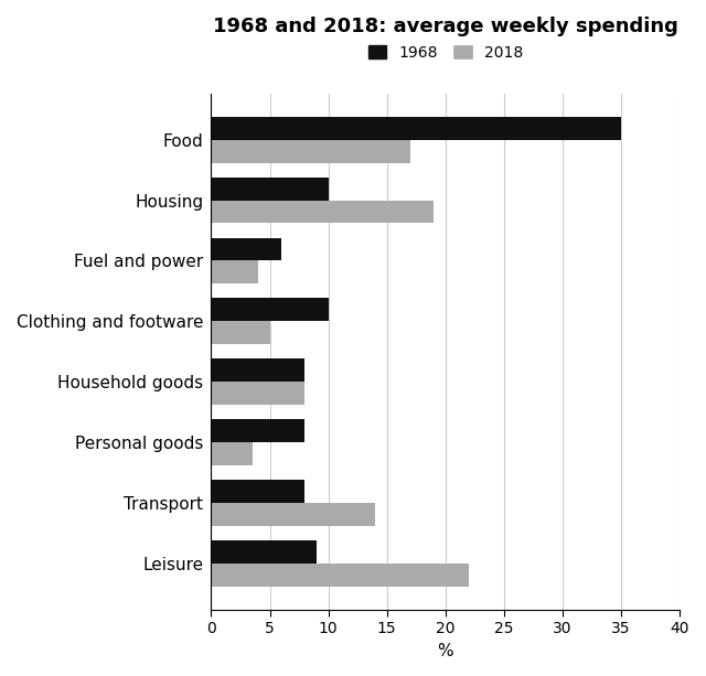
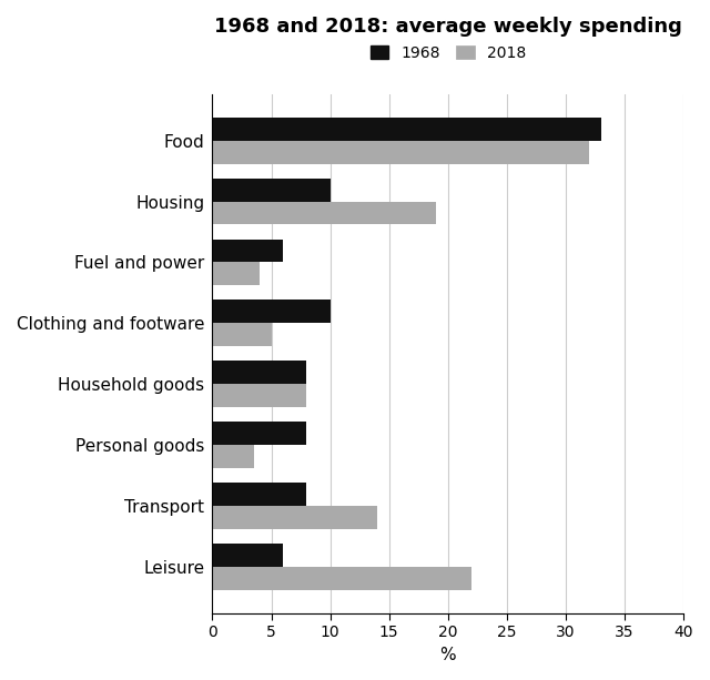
1968/Food: 35 -> 33
2018/Food: 17.0 -> 32.0
1968/Leisure: 9 -> 6
